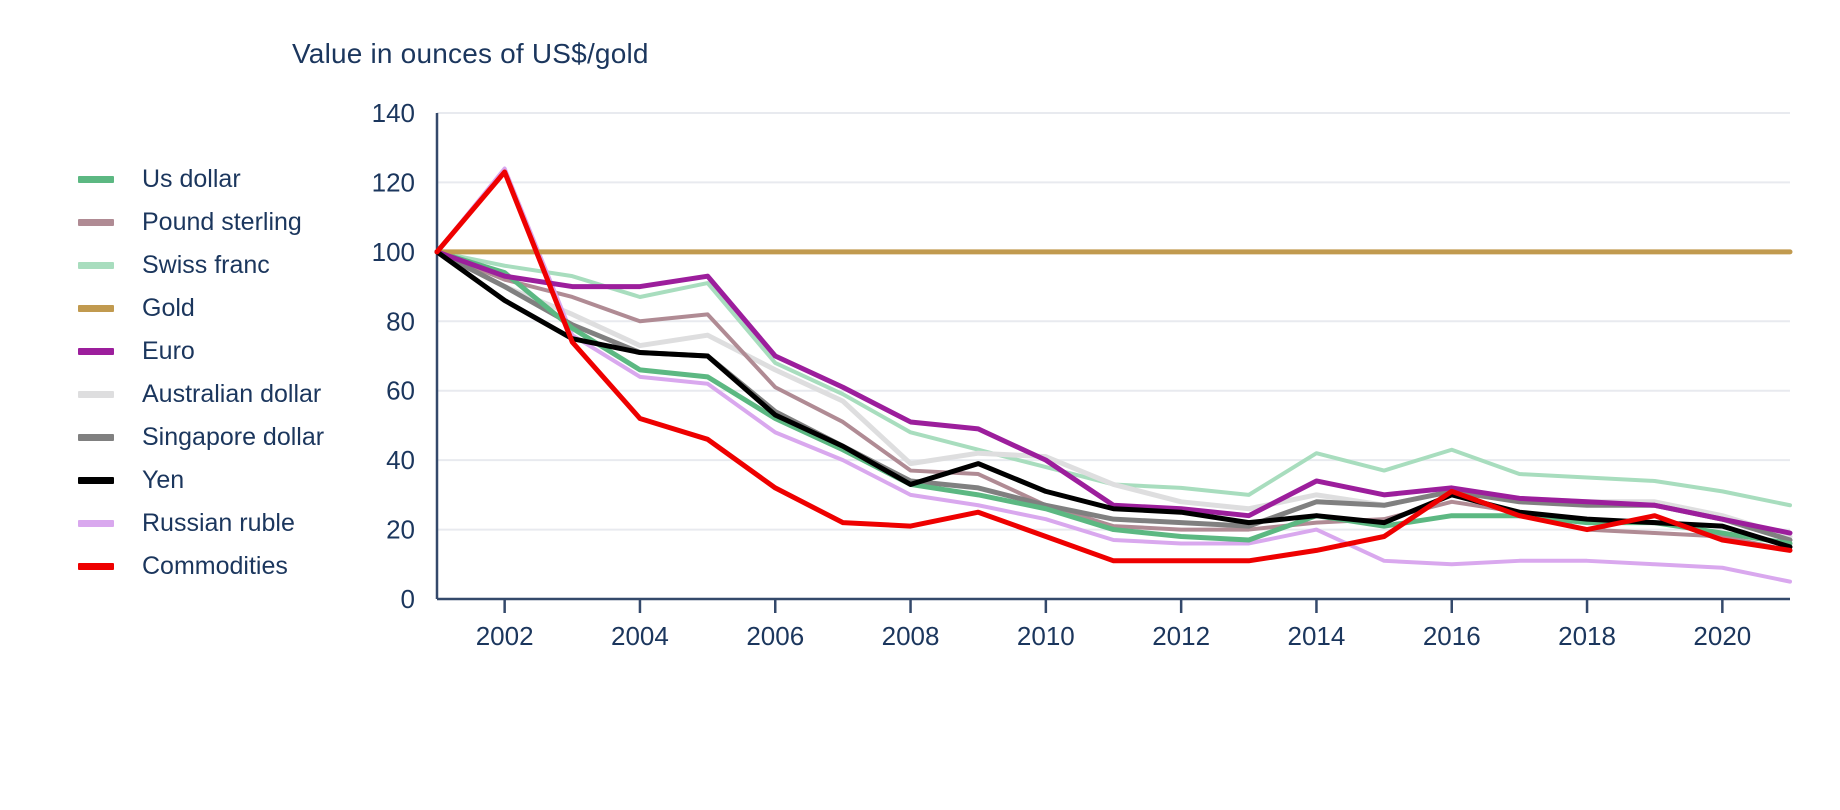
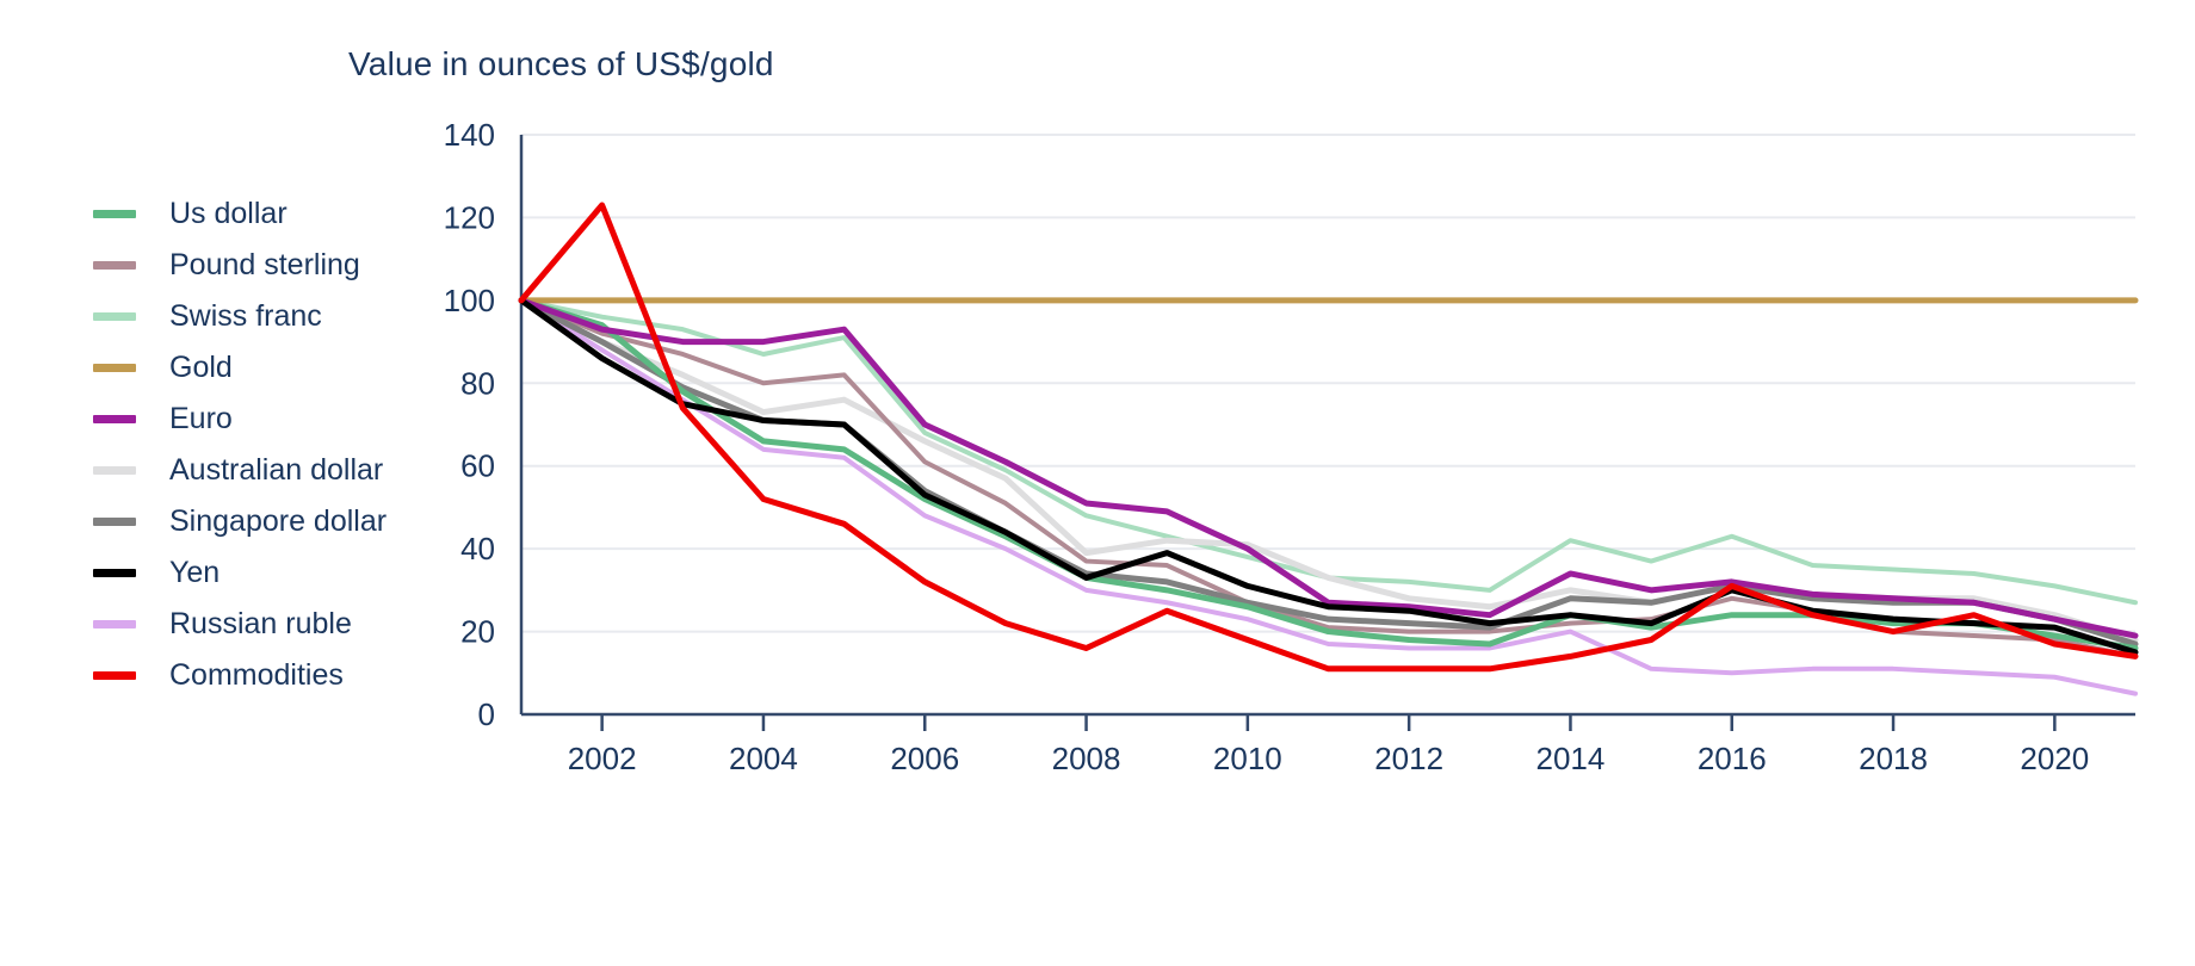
Russian ruble/2002: 124 -> 88
Commodities/2008: 21 -> 16
